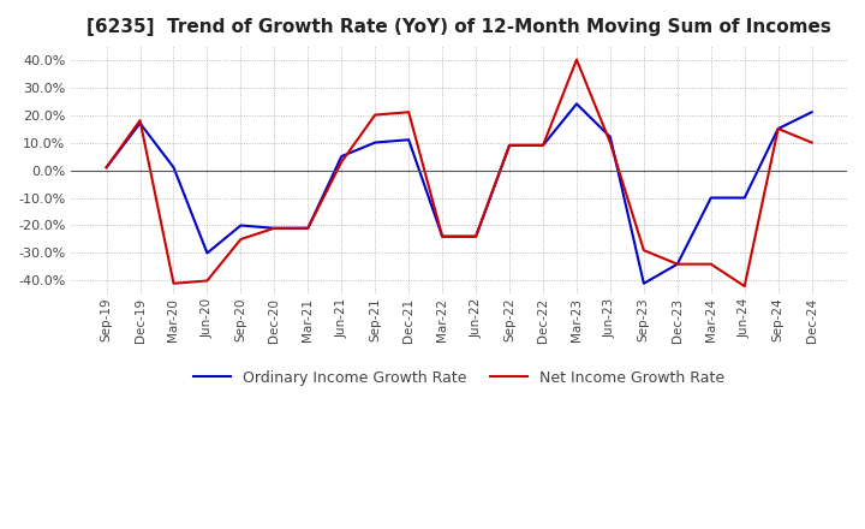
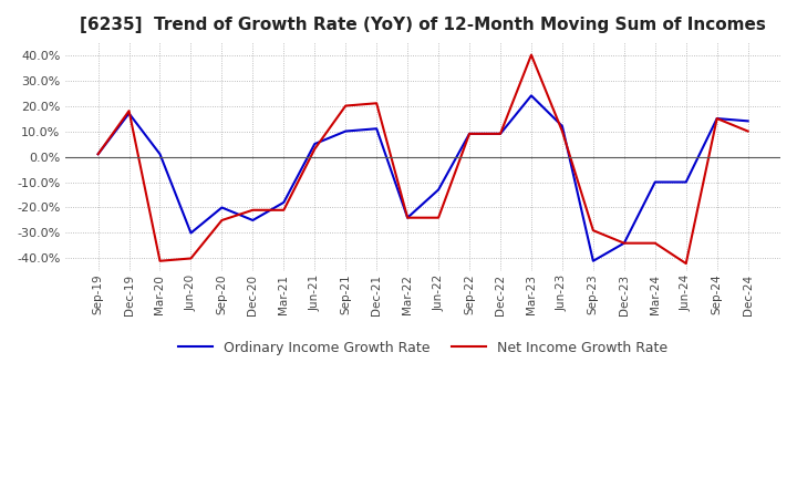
Ordinary Income Growth Rate/Dec-20: -21% -> -25%
Ordinary Income Growth Rate/Mar-21: -21% -> -18%
Ordinary Income Growth Rate/Jun-22: -24% -> -13%
Ordinary Income Growth Rate/Dec-24: 21% -> 14%
